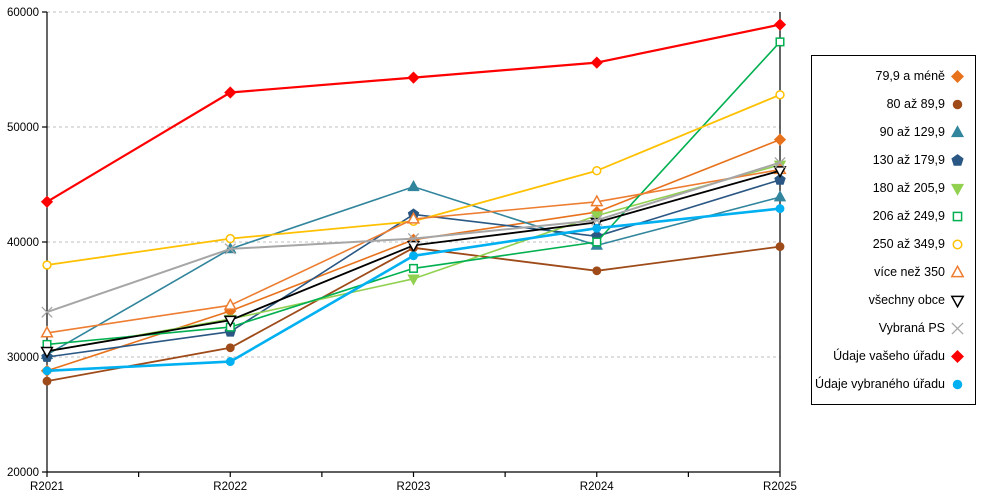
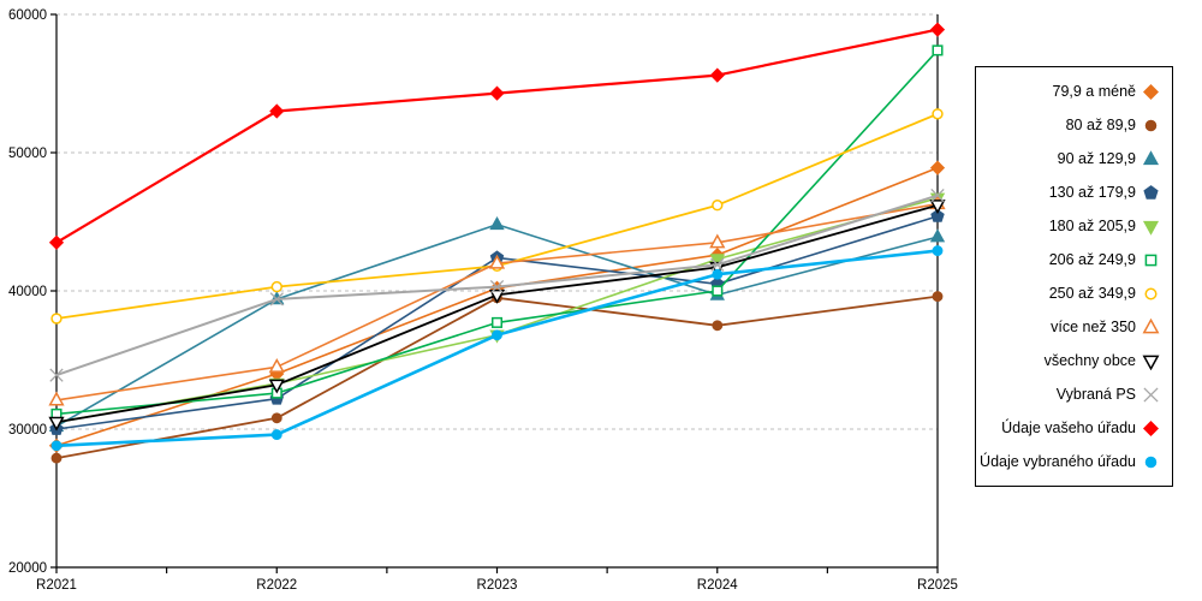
Údaje vybraného úřadu/R2023: 38800 -> 36800
